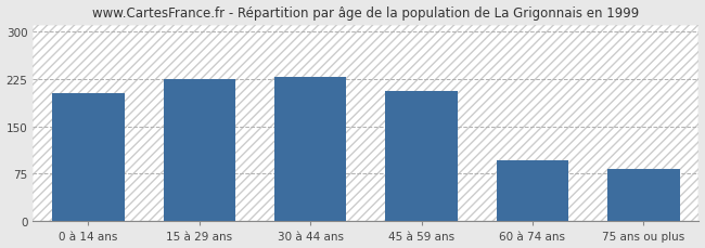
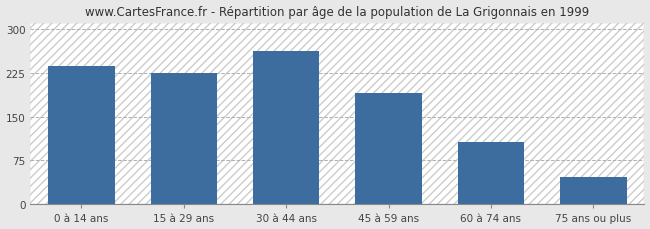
0 à 14 ans: 202 -> 237
30 à 44 ans: 228 -> 262
45 à 59 ans: 206 -> 191
60 à 74 ans: 96 -> 107
75 ans ou plus: 82 -> 46
